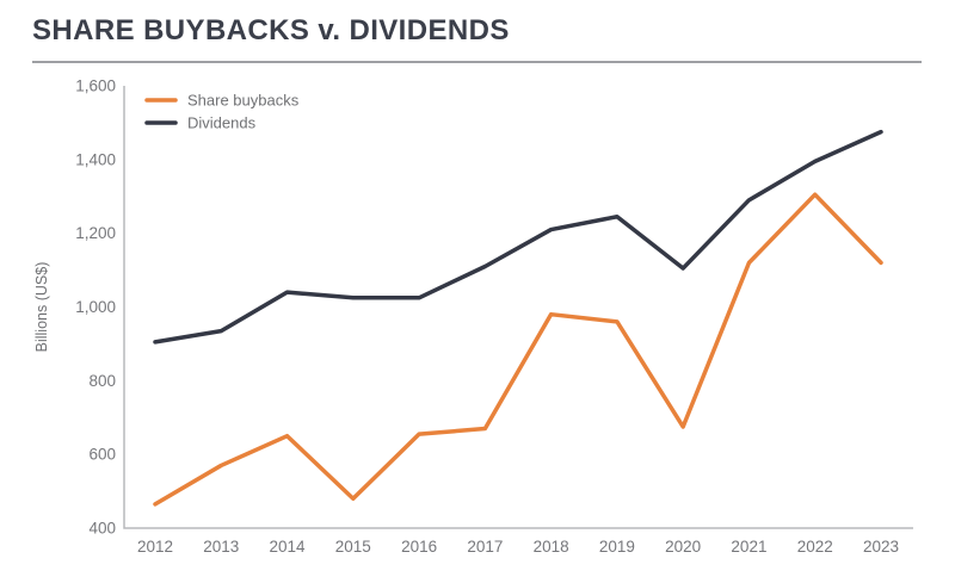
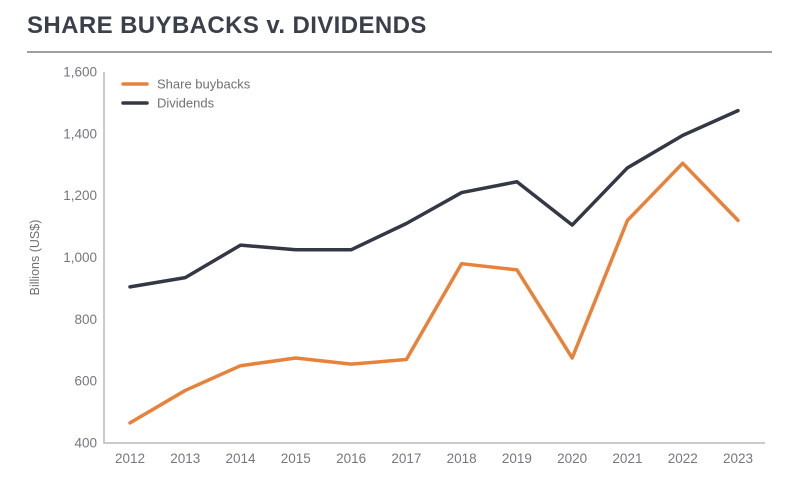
Share buybacks/2015: 480 -> 680
